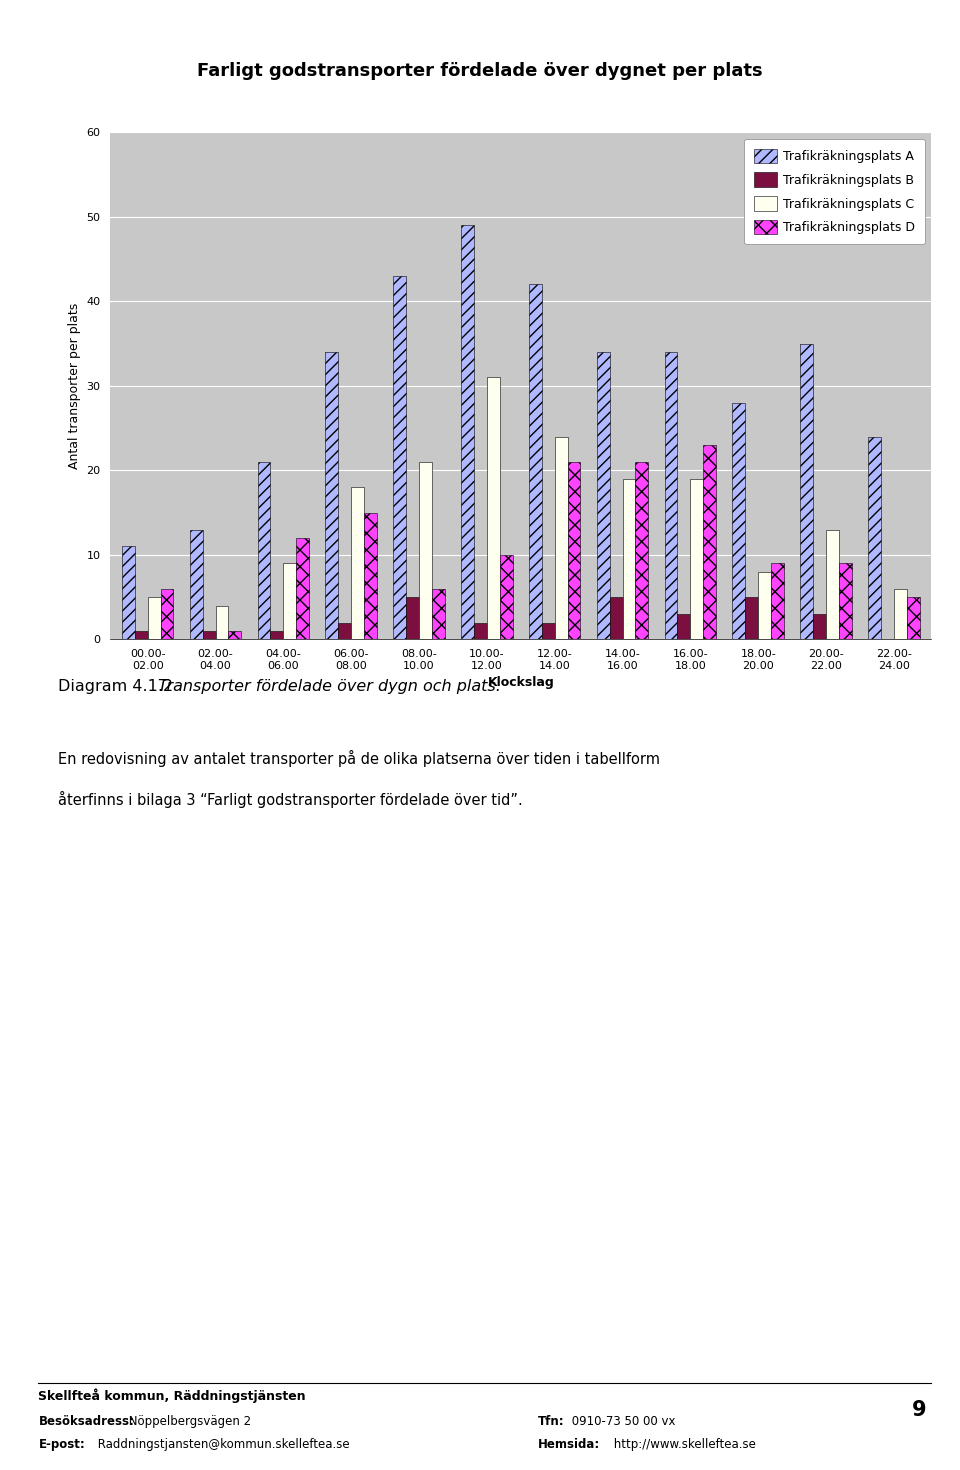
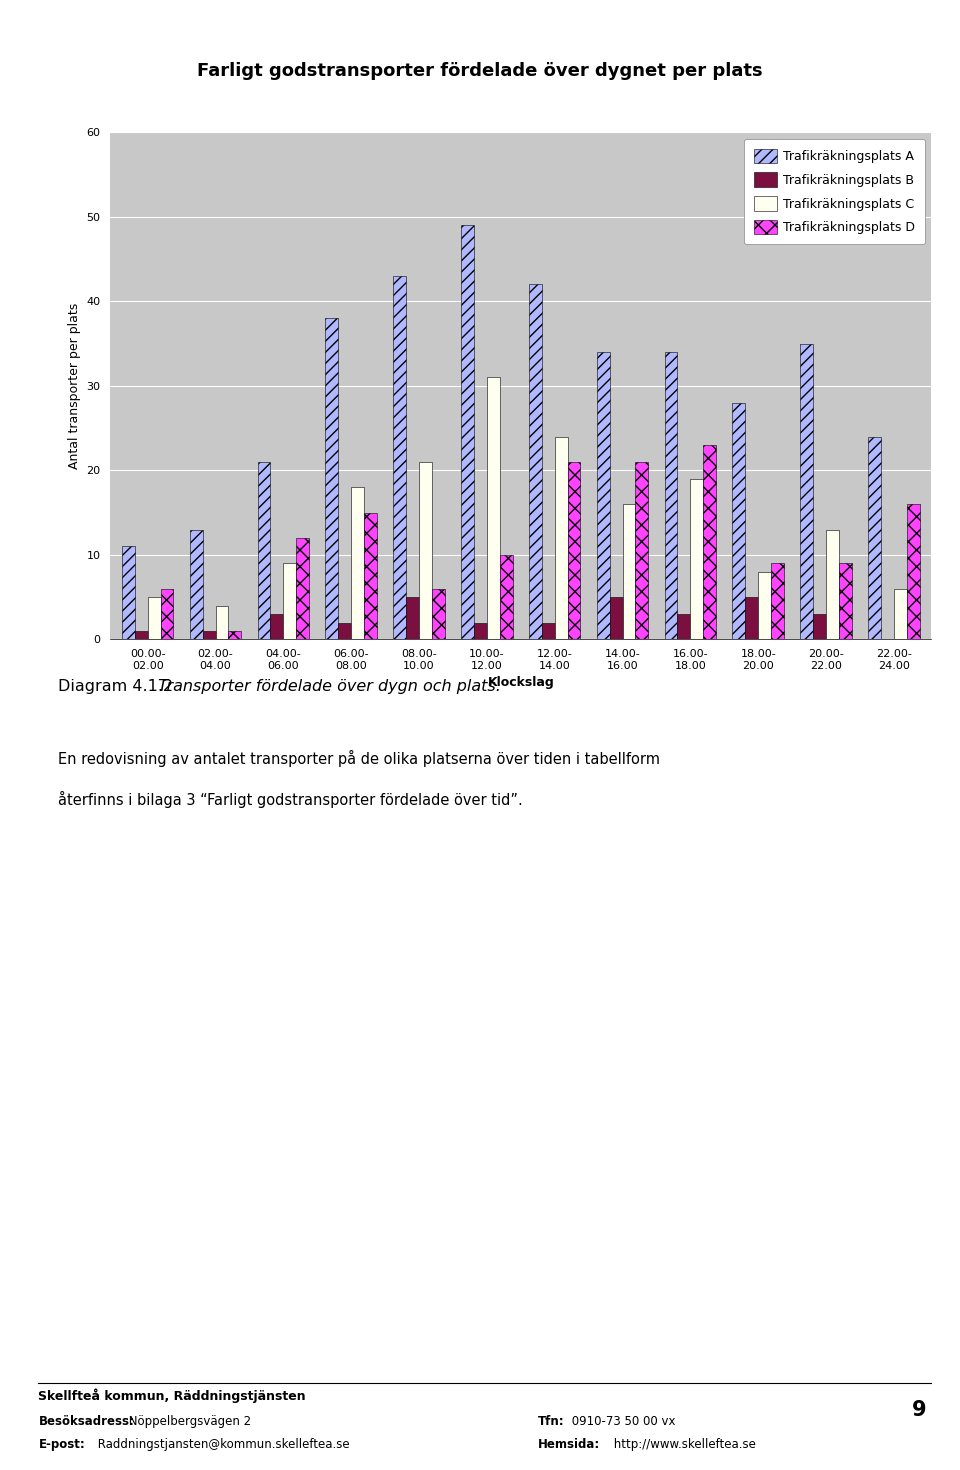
Trafikräkningsplats B/04.00- 06.00: 1 -> 3
Trafikräkningsplats A/06.00- 08.00: 34 -> 38
Trafikräkningsplats C/14.00- 16.00: 19 -> 16
Trafikräkningsplats D/22.00- 24.00: 5 -> 16
